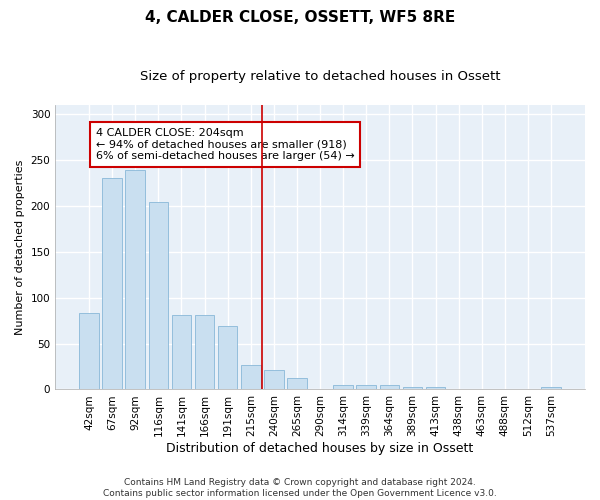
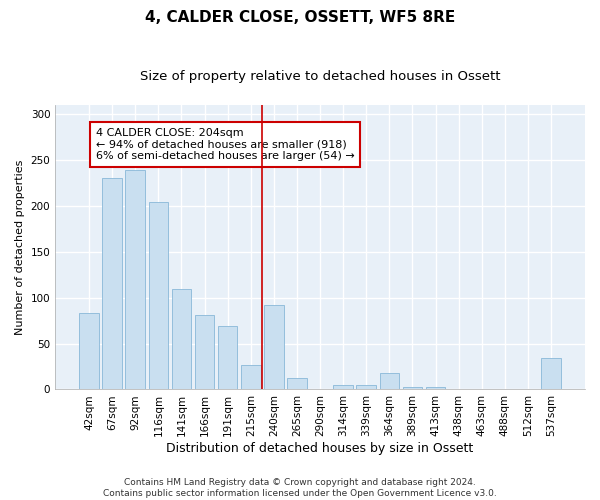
141sqm: 81 -> 110
240sqm: 21 -> 92
364sqm: 5 -> 18
537sqm: 3 -> 34
